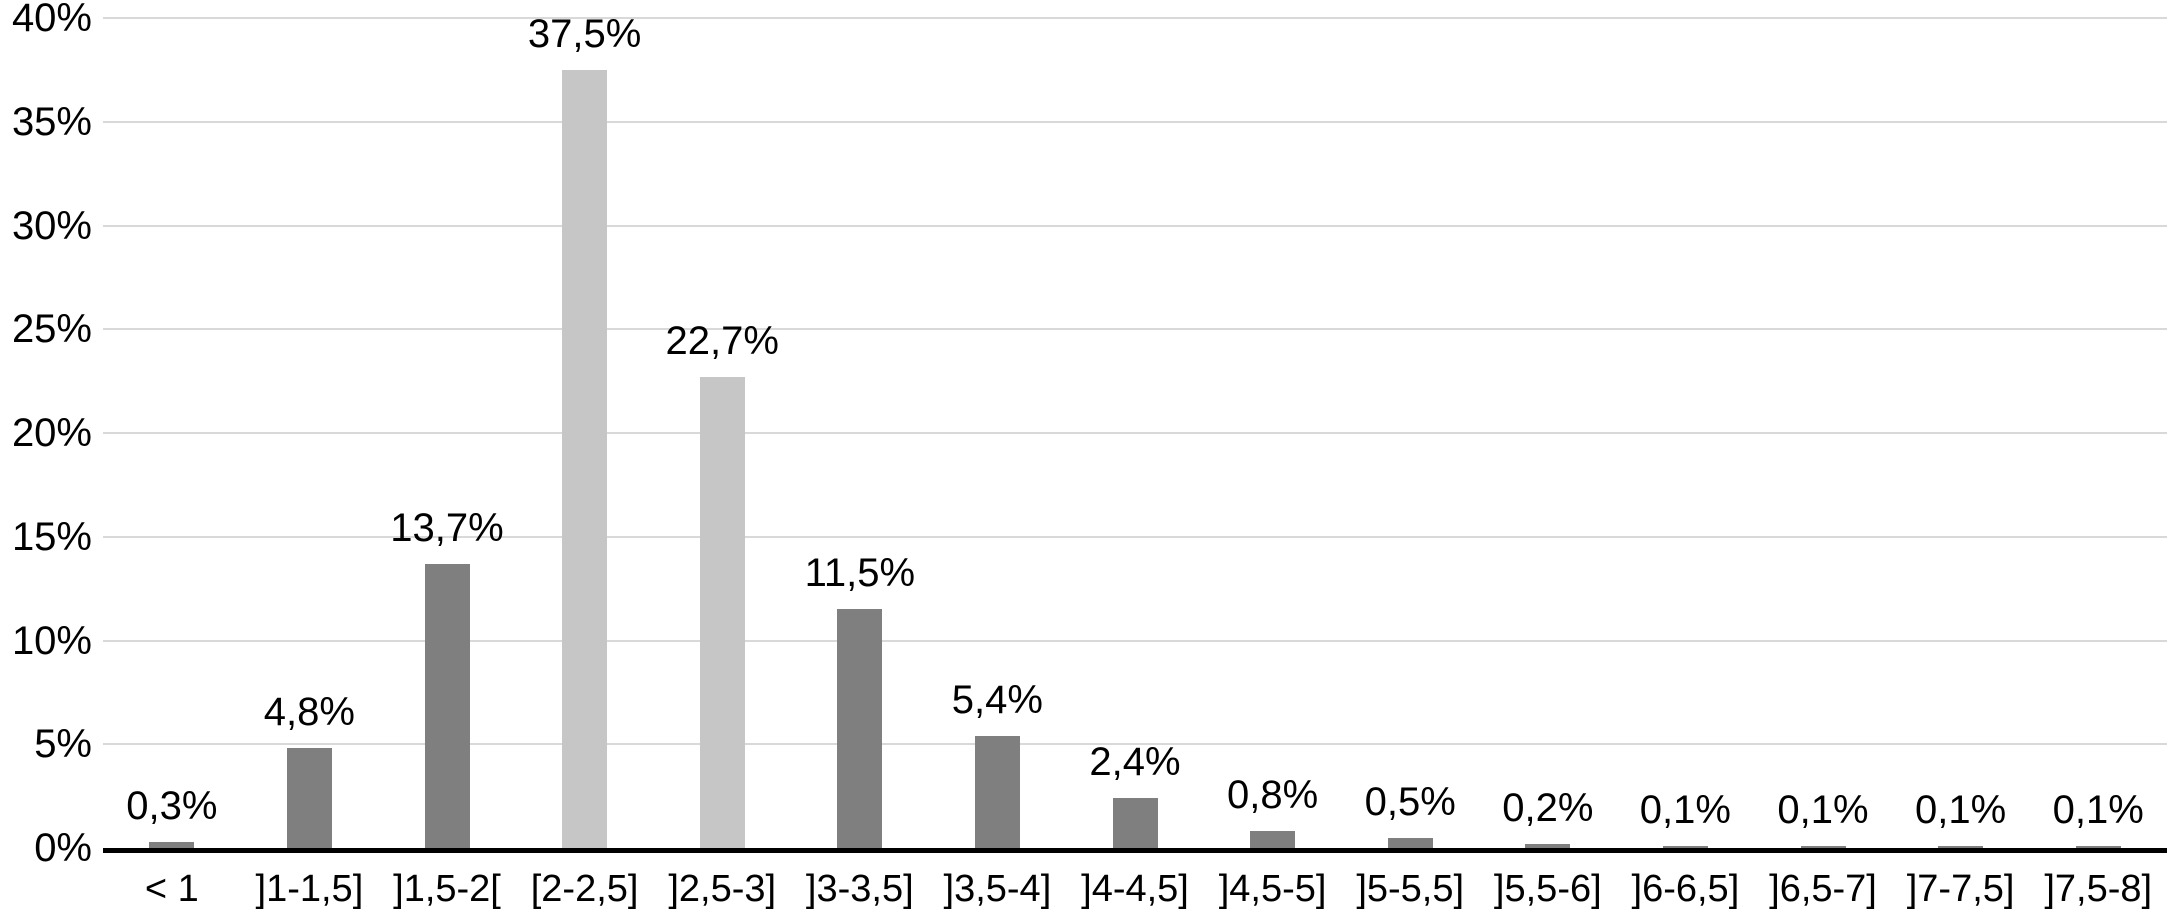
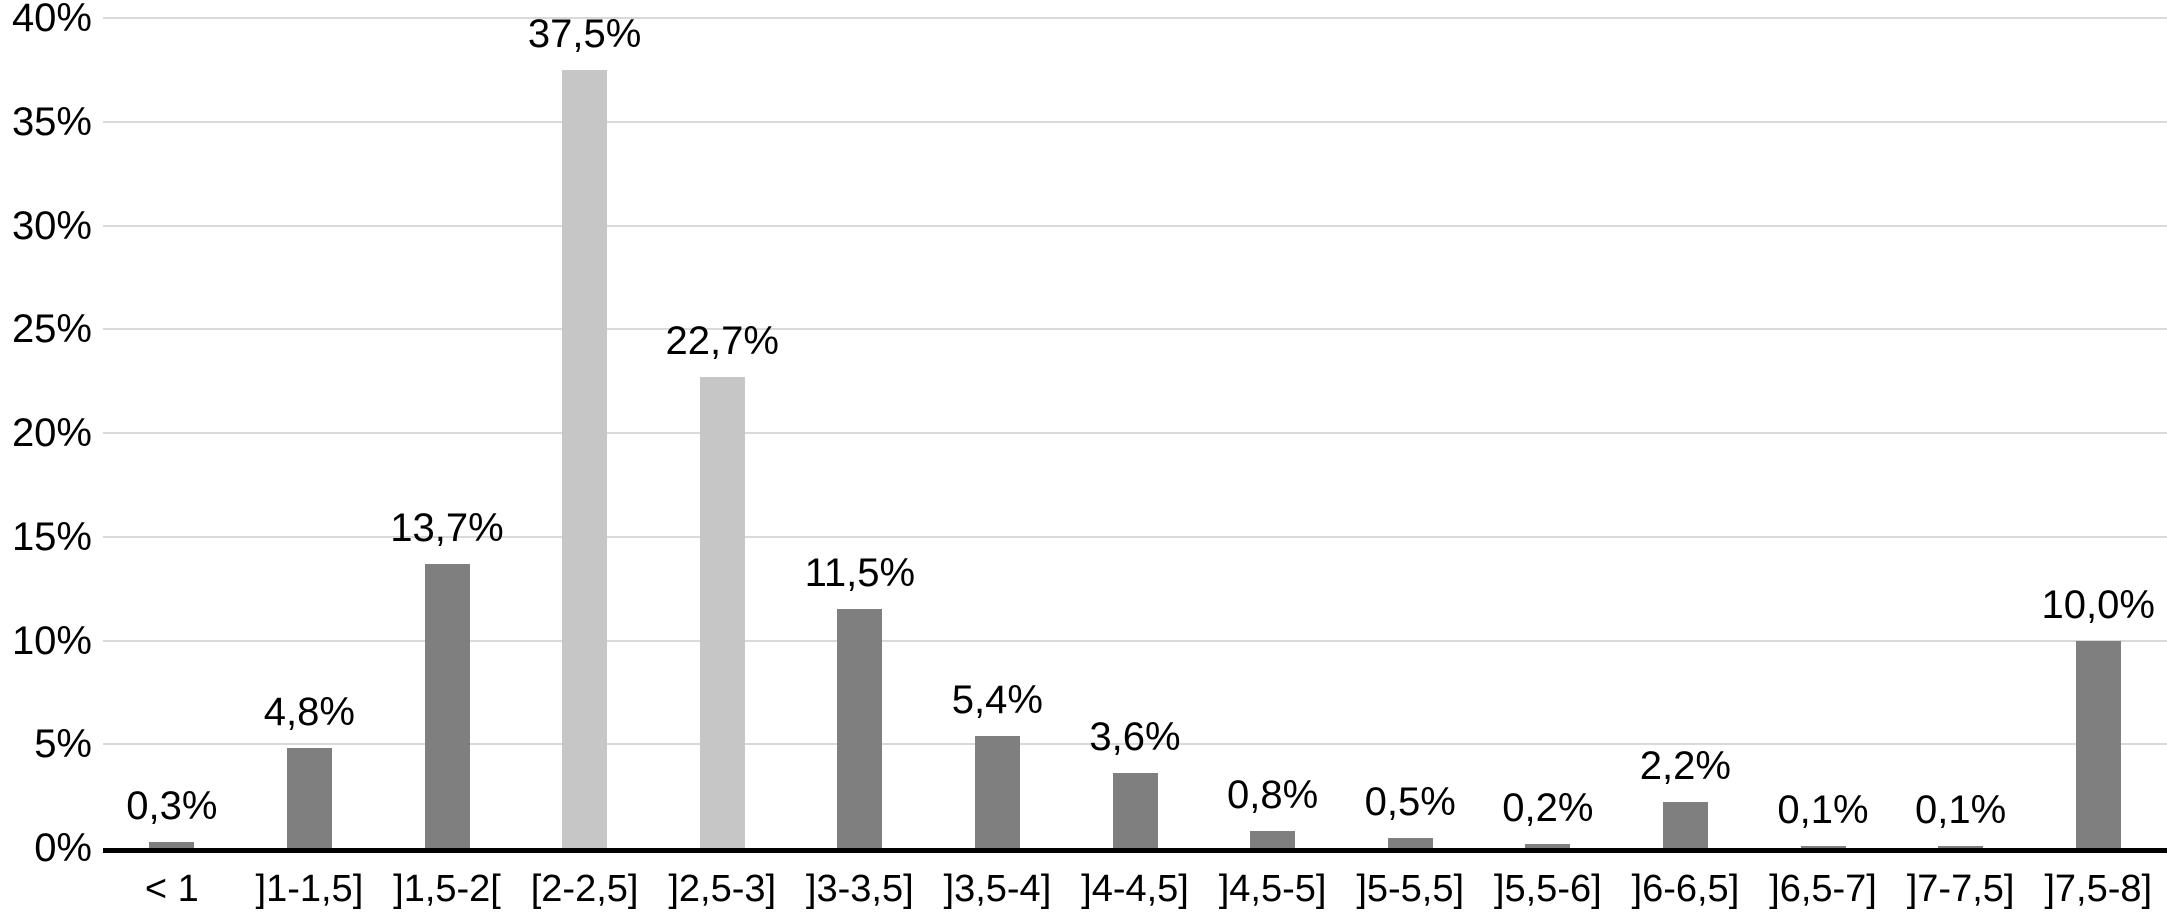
]4-4,5]: 2,4% -> 3,6%
]6-6,5]: 0,1% -> 2,2%
]7,5-8]: 0,1% -> 10,0%
